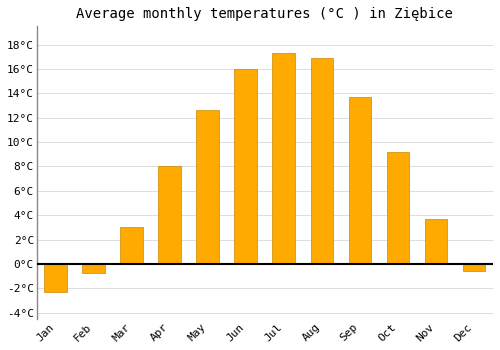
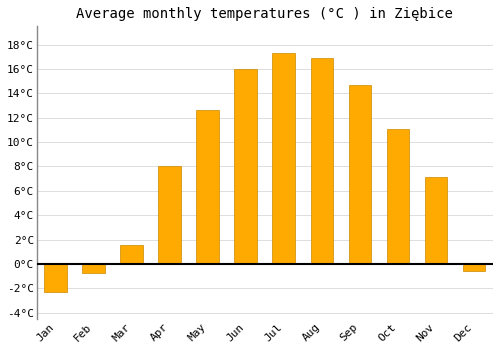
Mar: 3.0°C -> 1.6°C
Sep: 13.7°C -> 14.7°C
Oct: 9.2°C -> 11.1°C
Nov: 3.7°C -> 7.1°C
